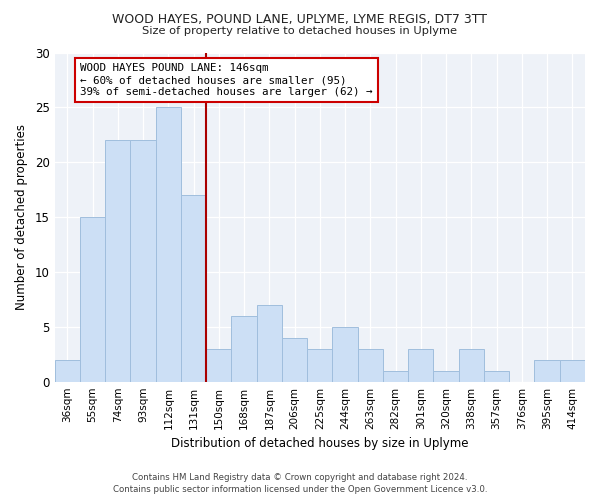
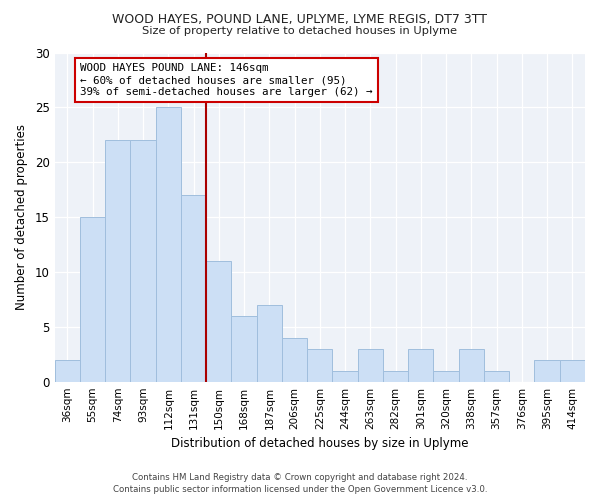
150sqm: 3 -> 11
244sqm: 5 -> 1
